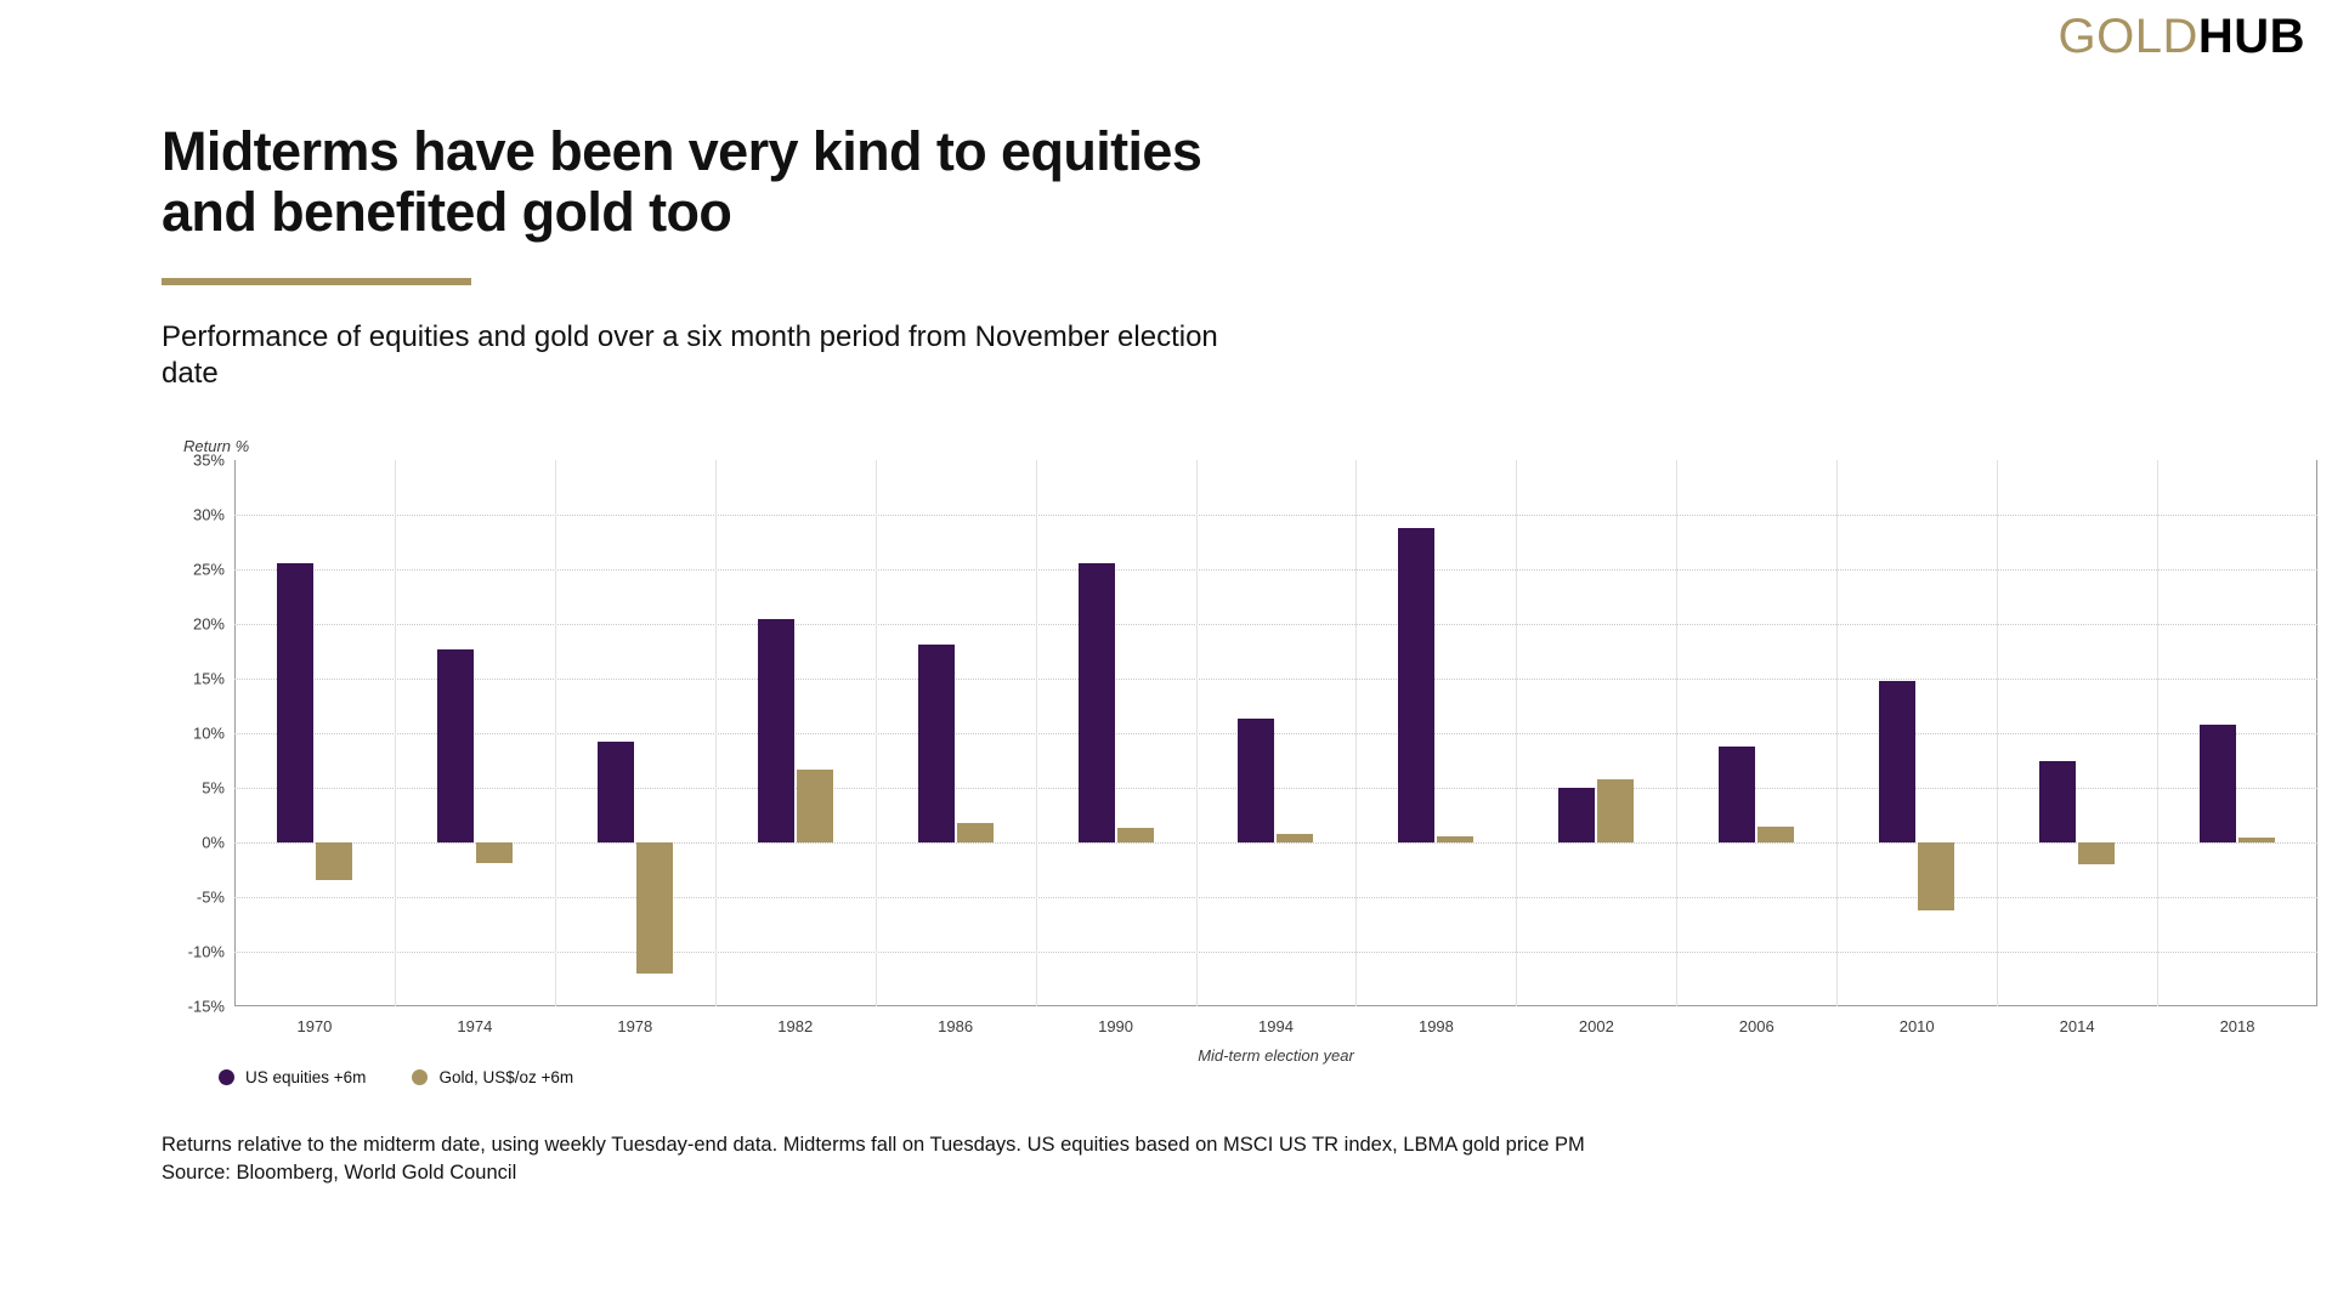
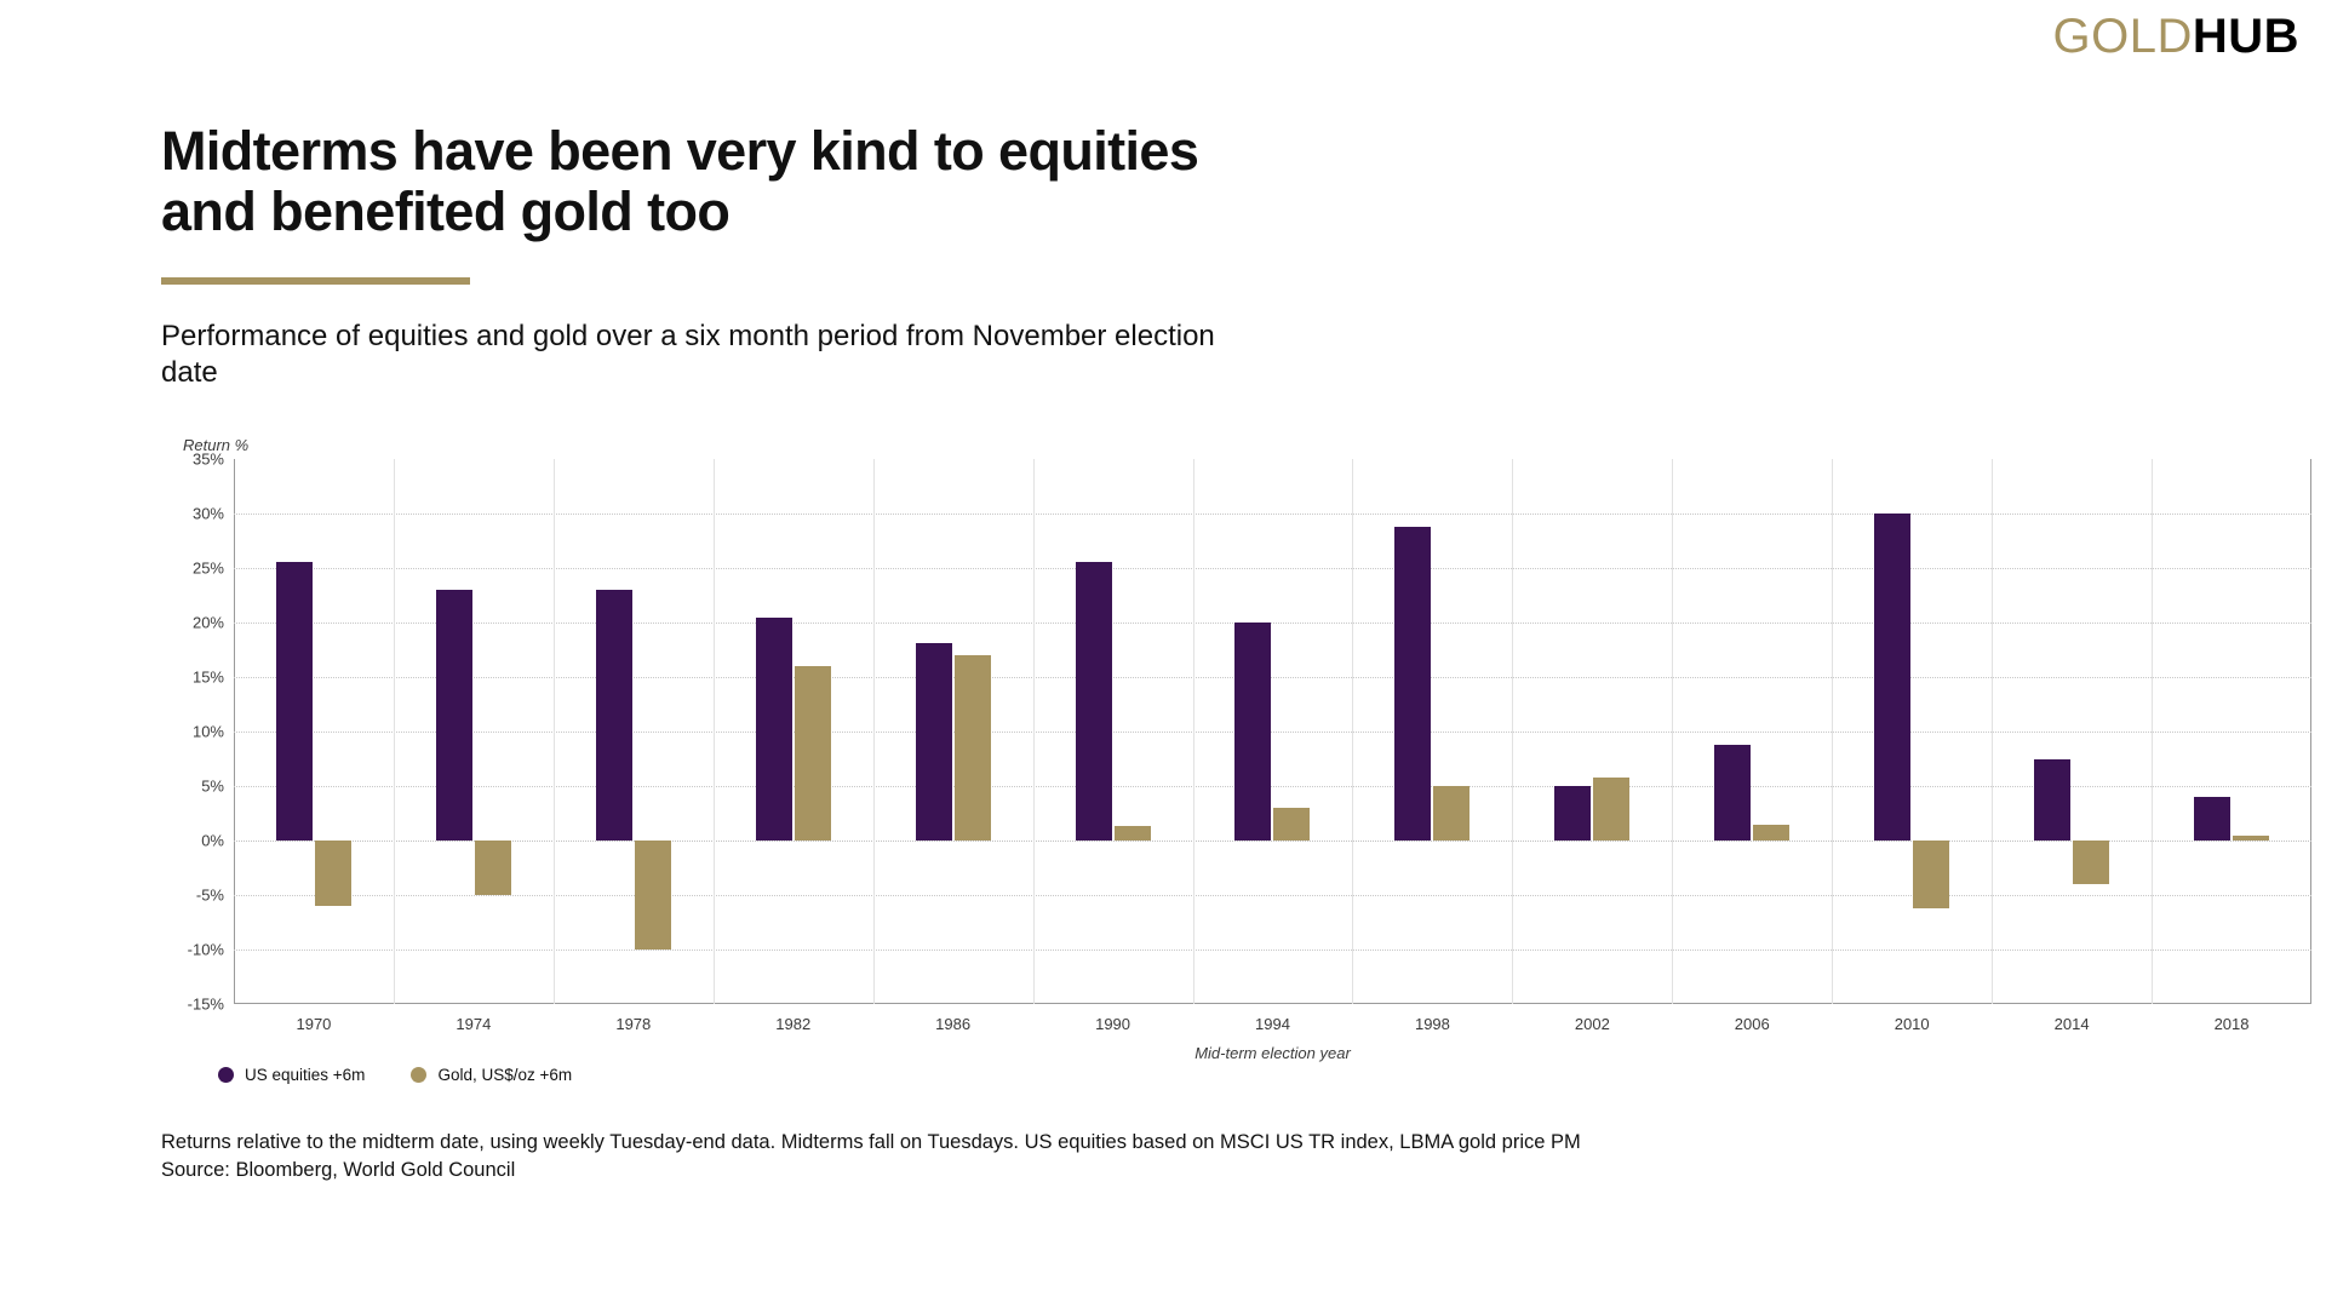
Gold, US$/oz +6m/1970: -3% -> -6%
US equities +6m/1974: 18% -> 23%
Gold, US$/oz +6m/1974: -2% -> -5%
US equities +6m/1978: 9% -> 23%
Gold, US$/oz +6m/1978: -12% -> -10%
Gold, US$/oz +6m/1982: 7% -> 16%
Gold, US$/oz +6m/1986: 2% -> 17%
US equities +6m/1994: 11% -> 20%
Gold, US$/oz +6m/1994: 1% -> 3%
Gold, US$/oz +6m/1998: 1% -> 5%
US equities +6m/2010: 15% -> 30%
Gold, US$/oz +6m/2014: -2% -> -4%
US equities +6m/2018: 11% -> 4%
